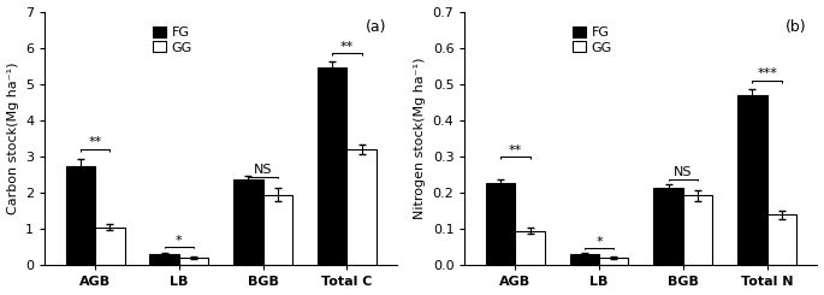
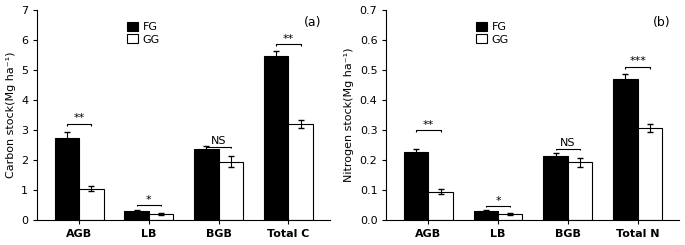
GG/Total N: 0.140 -> 0.307
